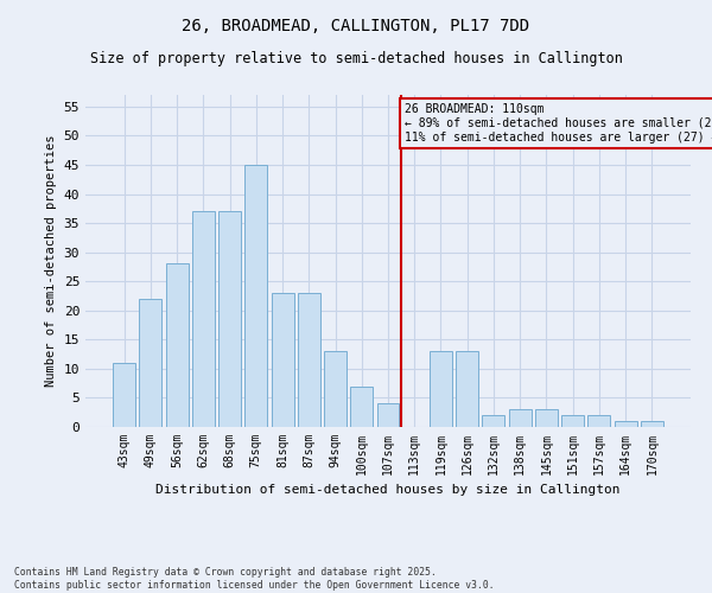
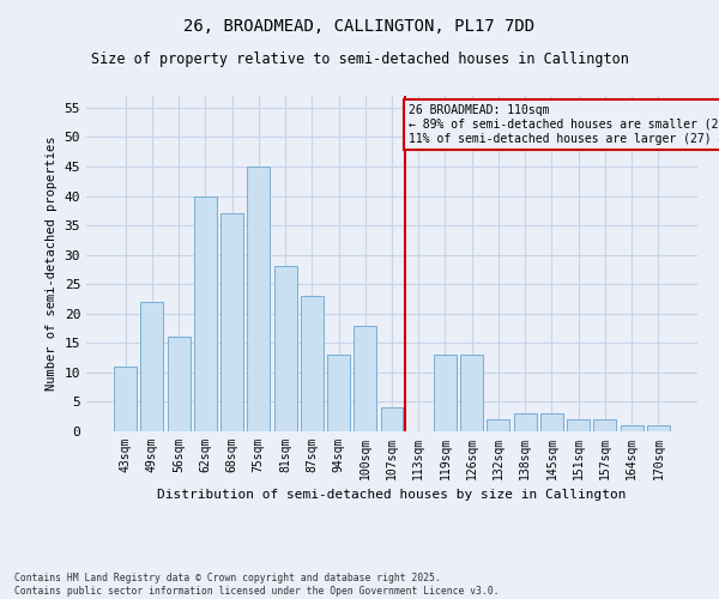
56sqm: 28 -> 16
62sqm: 37 -> 40
81sqm: 23 -> 28
100sqm: 7 -> 18
